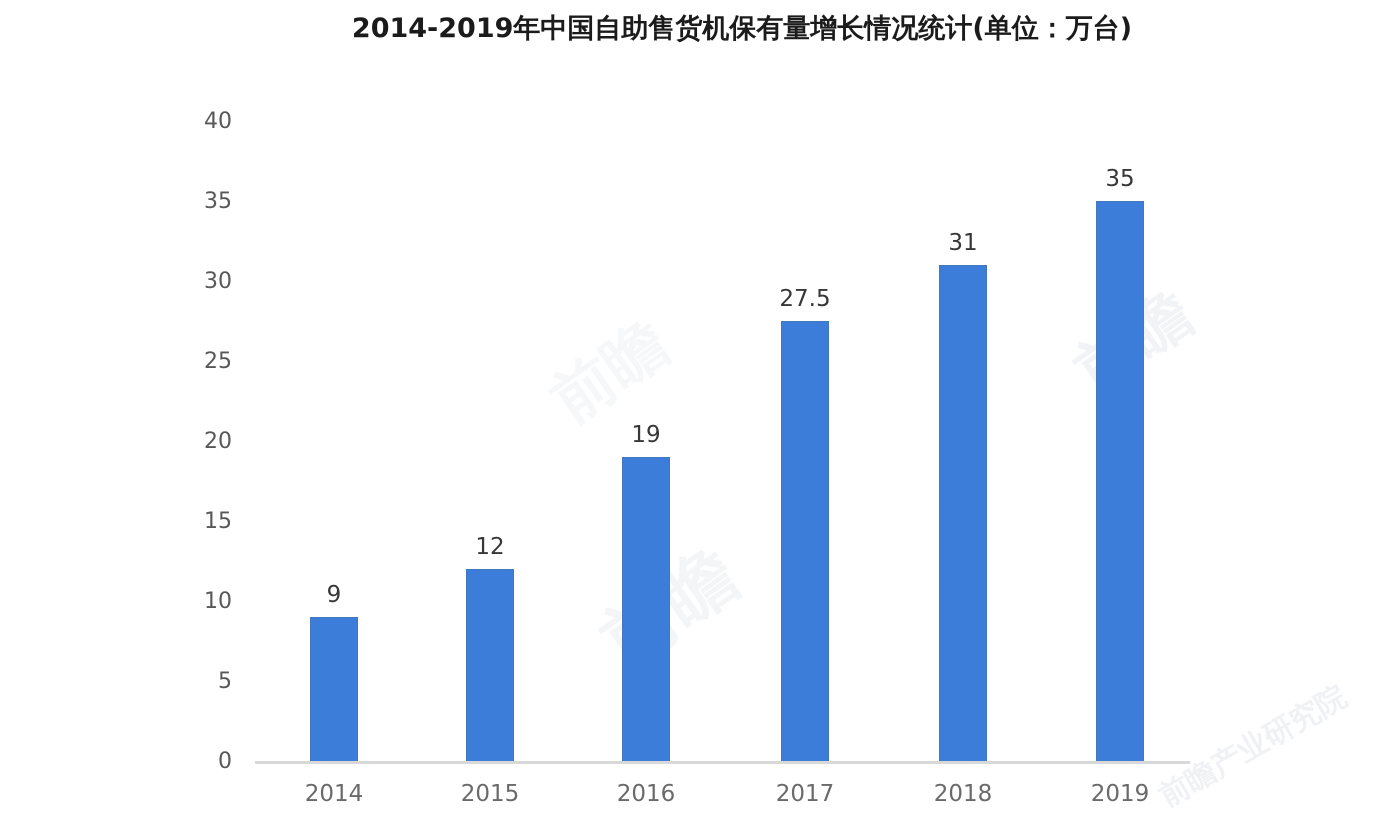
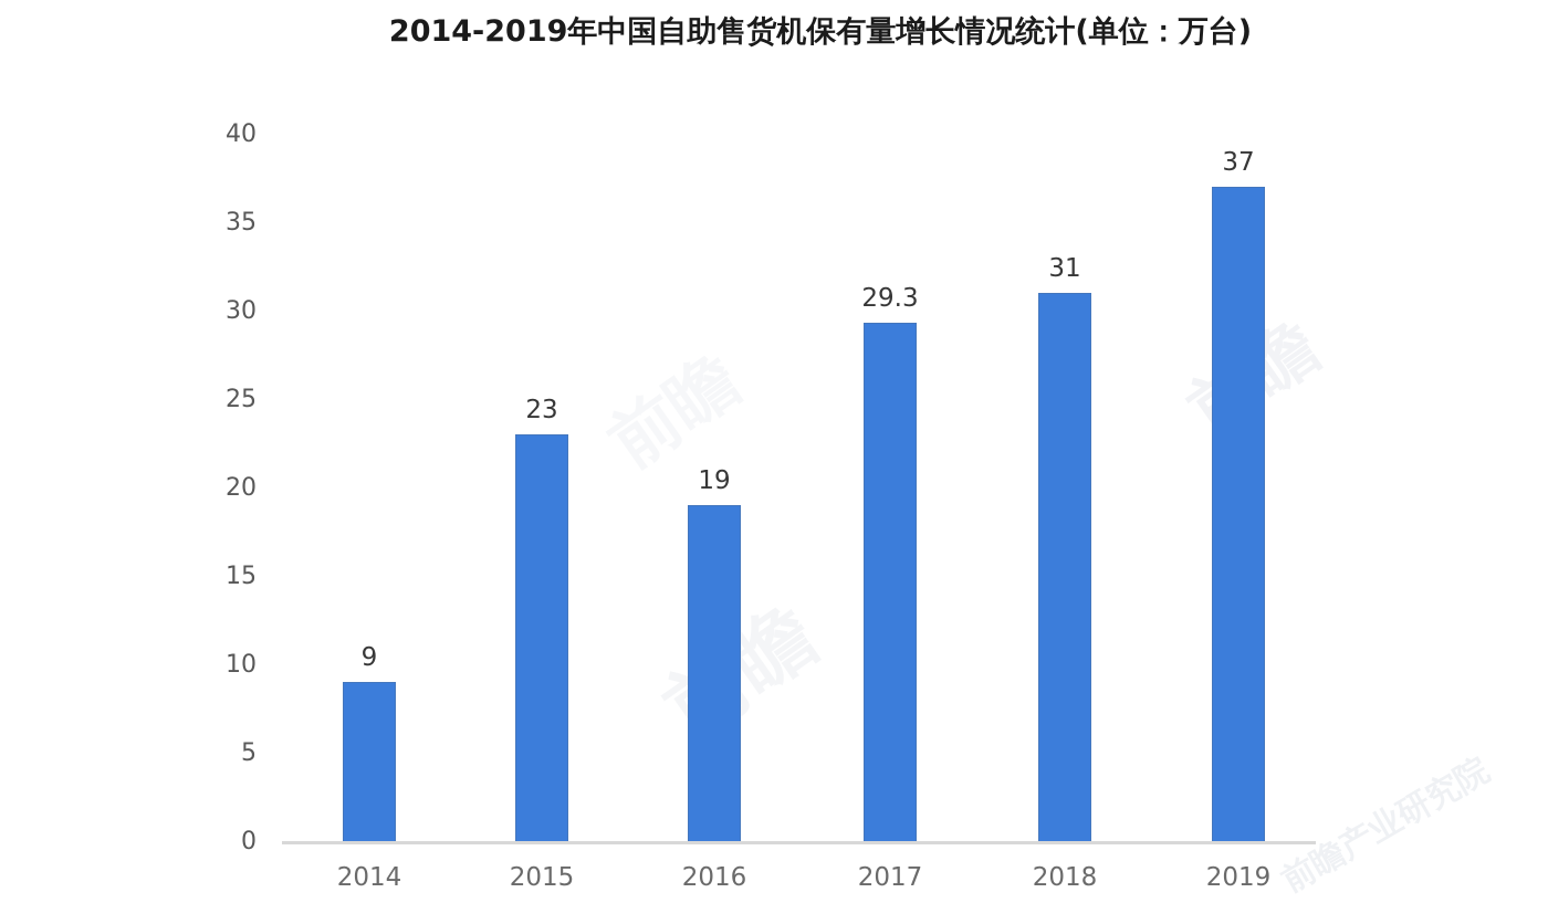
2015: 12 -> 23
2017: 27.5 -> 29.3
2019: 35 -> 37
